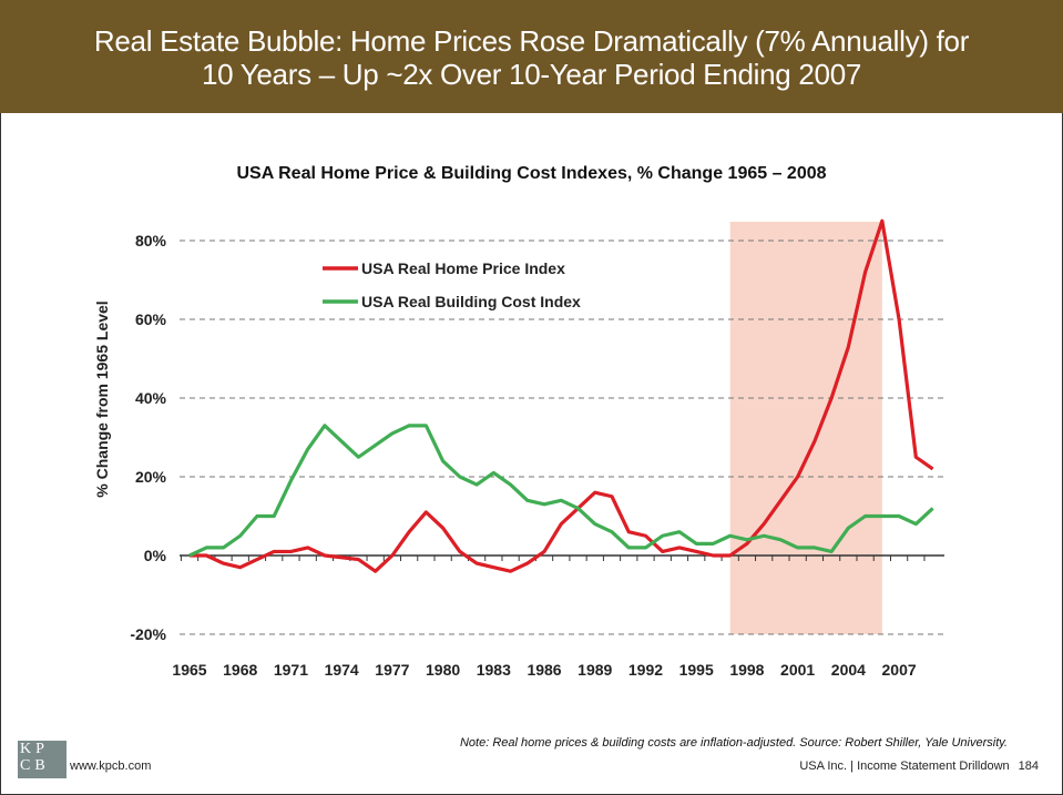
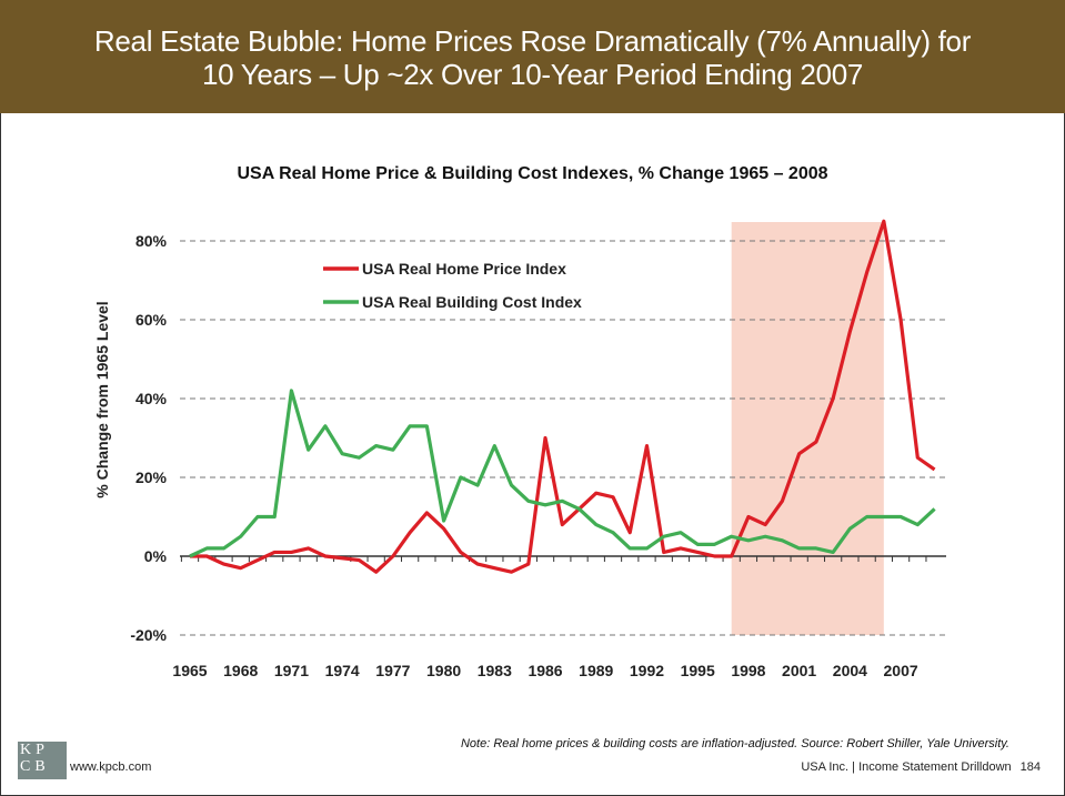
USA Real Building Cost Index/1971: 19% -> 42%
USA Real Building Cost Index/1974: 29% -> 26%
USA Real Building Cost Index/1977: 31% -> 27%
USA Real Building Cost Index/1980: 24% -> 9%
USA Real Building Cost Index/1983: 21% -> 28%
USA Real Home Price Index/1986: 1% -> 30%
USA Real Home Price Index/1992: 5% -> 28%
USA Real Home Price Index/1998: 3% -> 10%
USA Real Home Price Index/2001: 20% -> 26%
USA Real Home Price Index/2004: 53% -> 57%
